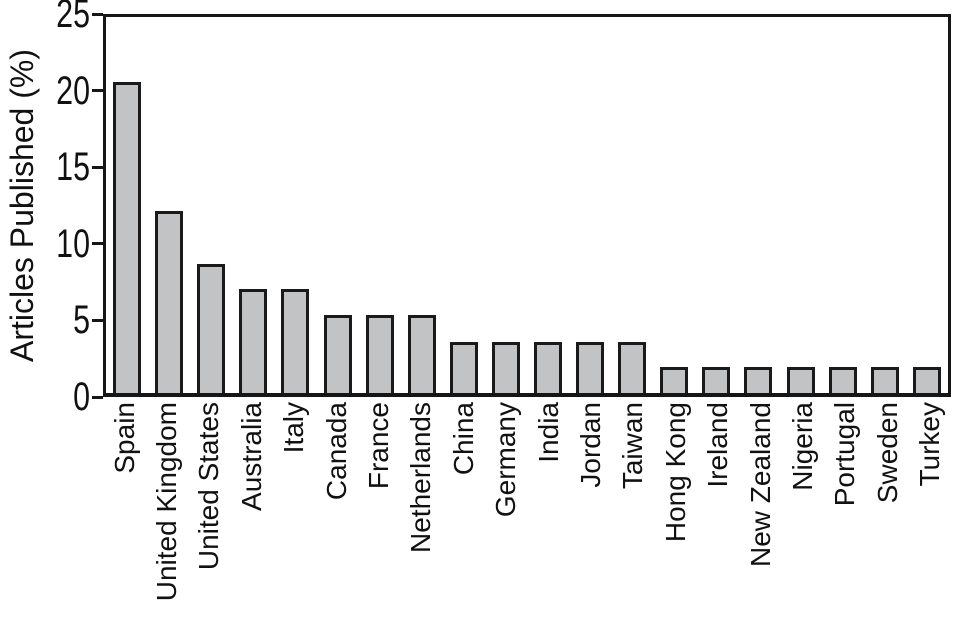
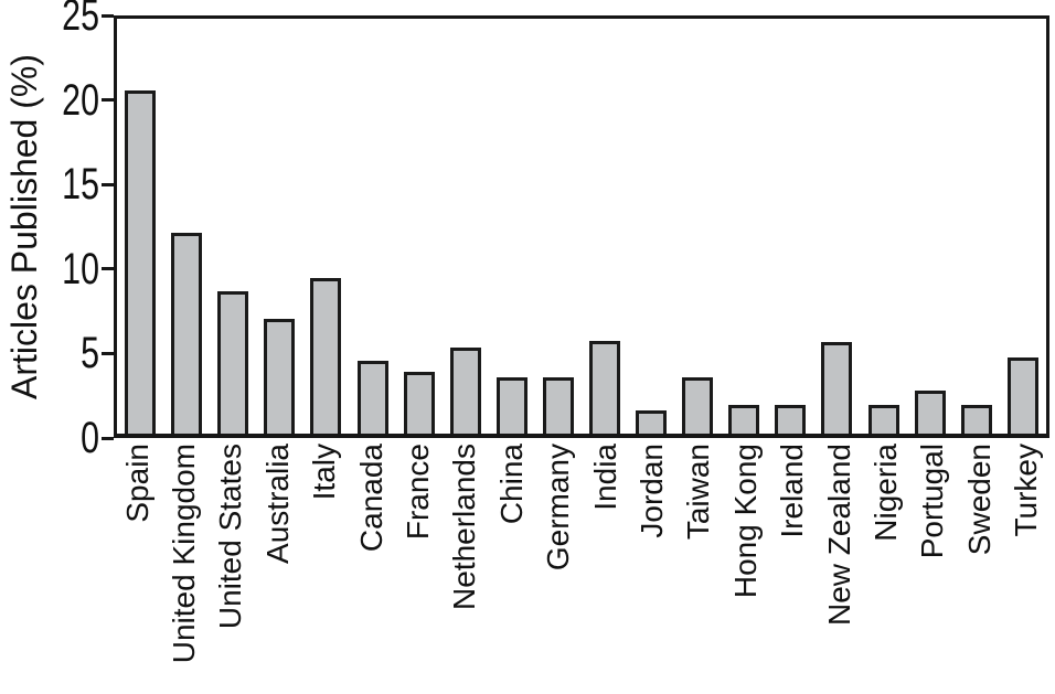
Italy: 6.9 -> 9.4
Canada: 5.2 -> 4.4
France: 5.2 -> 3.7
India: 3.4 -> 5.6
Jordan: 3.4 -> 1.4
New Zealand: 1.7 -> 5.5
Portugal: 1.7 -> 2.6
Turkey: 1.7 -> 4.6
